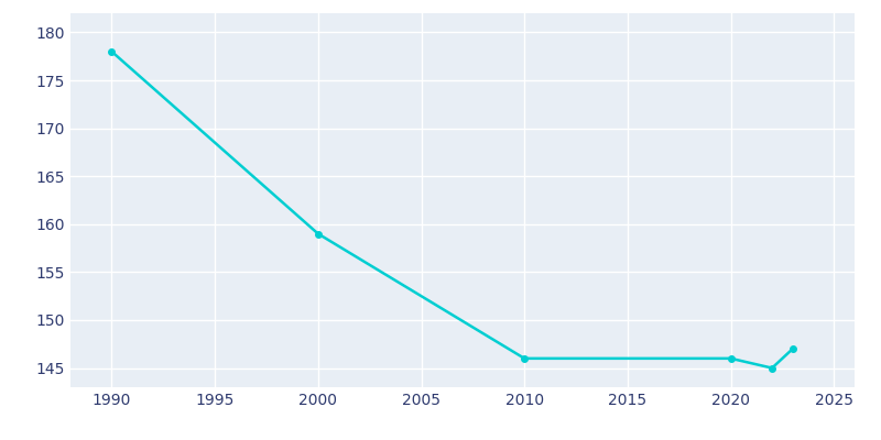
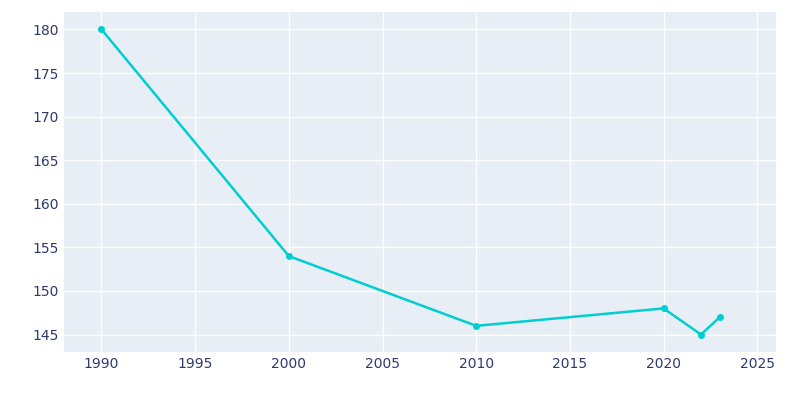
1990: 178 -> 180
2000: 159 -> 154
2020: 146 -> 148
